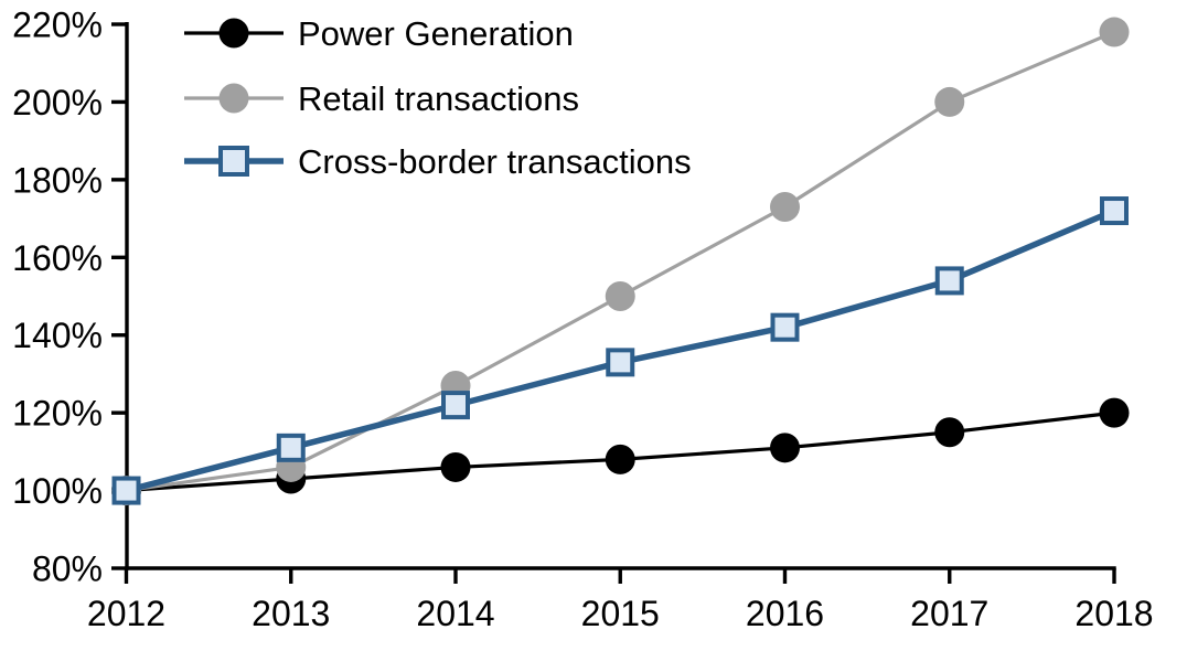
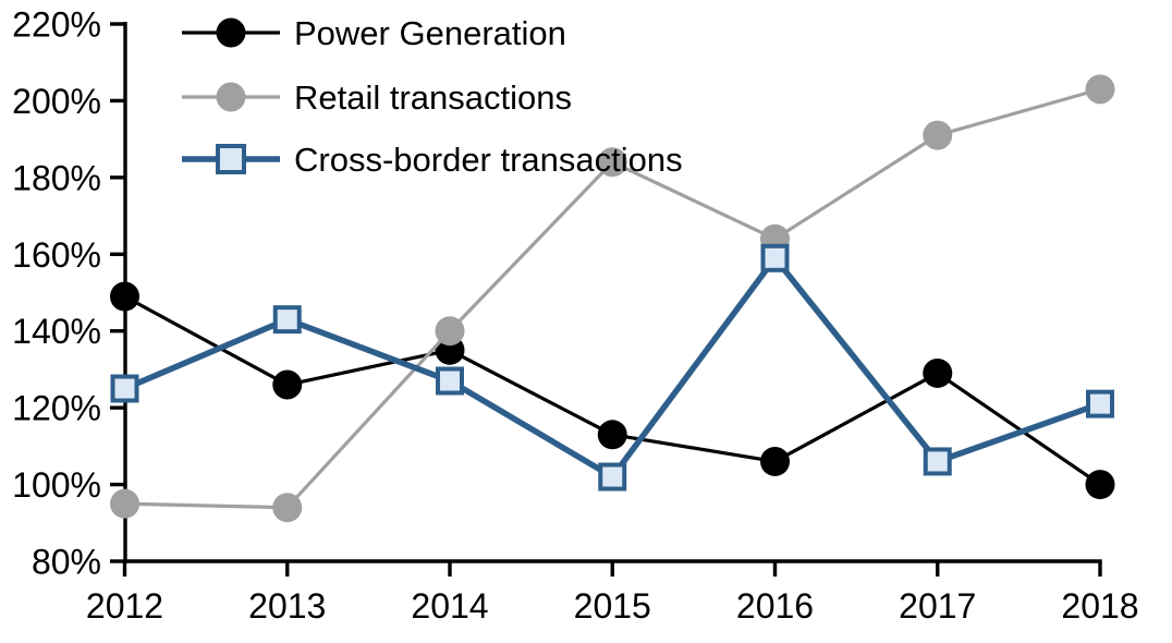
Power Generation/2012: 100% -> 149%
Retail transactions/2012: 100% -> 95%
Cross-border transactions/2012: 100% -> 125%
Power Generation/2013: 103% -> 126%
Retail transactions/2013: 106% -> 94%
Cross-border transactions/2013: 111% -> 143%
Power Generation/2014: 106% -> 135%
Retail transactions/2014: 127% -> 140%
Cross-border transactions/2014: 122% -> 127%
Power Generation/2015: 108% -> 113%
Retail transactions/2015: 150% -> 184%
Cross-border transactions/2015: 133% -> 102%
Power Generation/2016: 111% -> 106%
Retail transactions/2016: 173% -> 164%
Cross-border transactions/2016: 142% -> 159%
Power Generation/2017: 115% -> 129%
Retail transactions/2017: 200% -> 191%
Cross-border transactions/2017: 154% -> 106%
Power Generation/2018: 120% -> 100%
Retail transactions/2018: 218% -> 203%
Cross-border transactions/2018: 172% -> 121%
